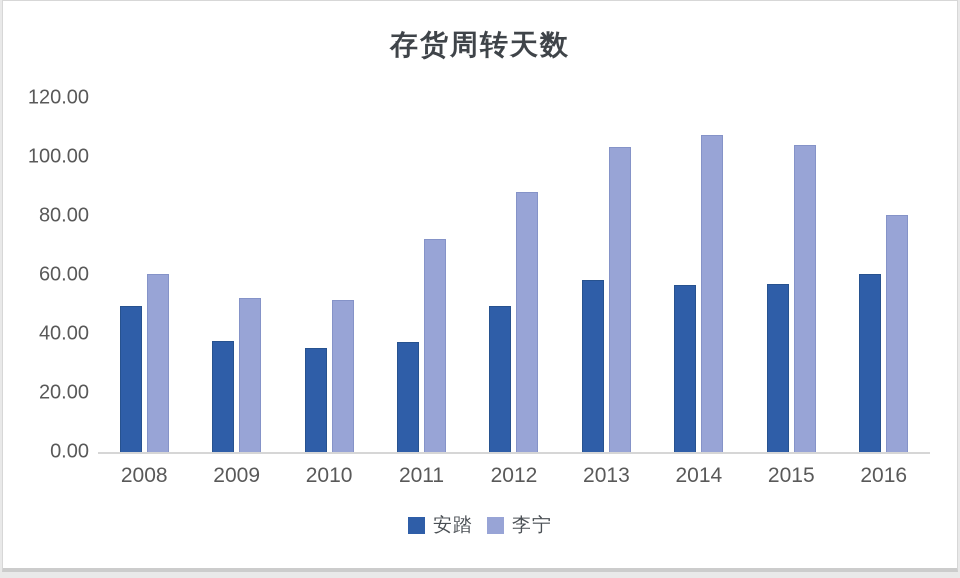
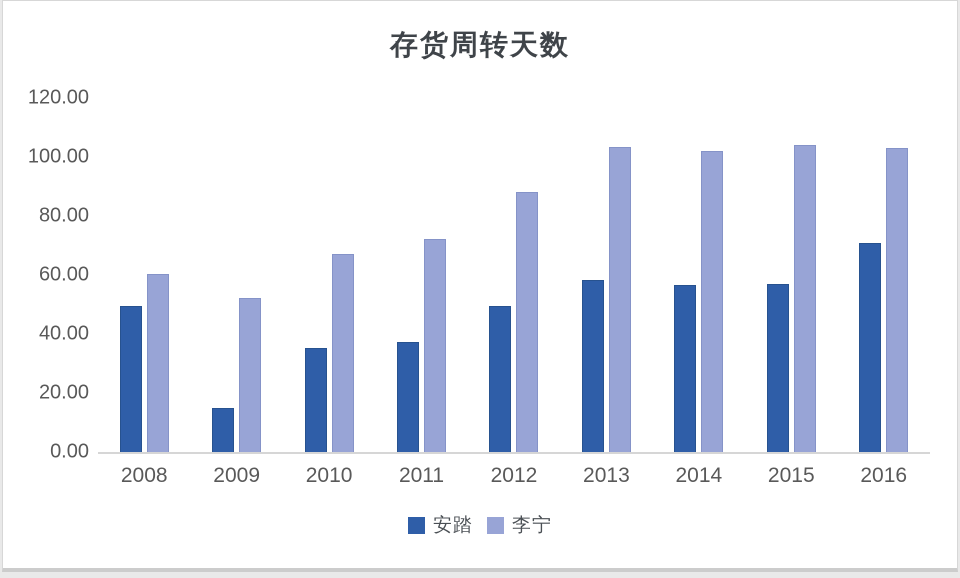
安踏/2009: 38 -> 15
李宁/2010: 51 -> 67
李宁/2014: 108 -> 102
安踏/2016: 60 -> 71
李宁/2016: 80 -> 103
